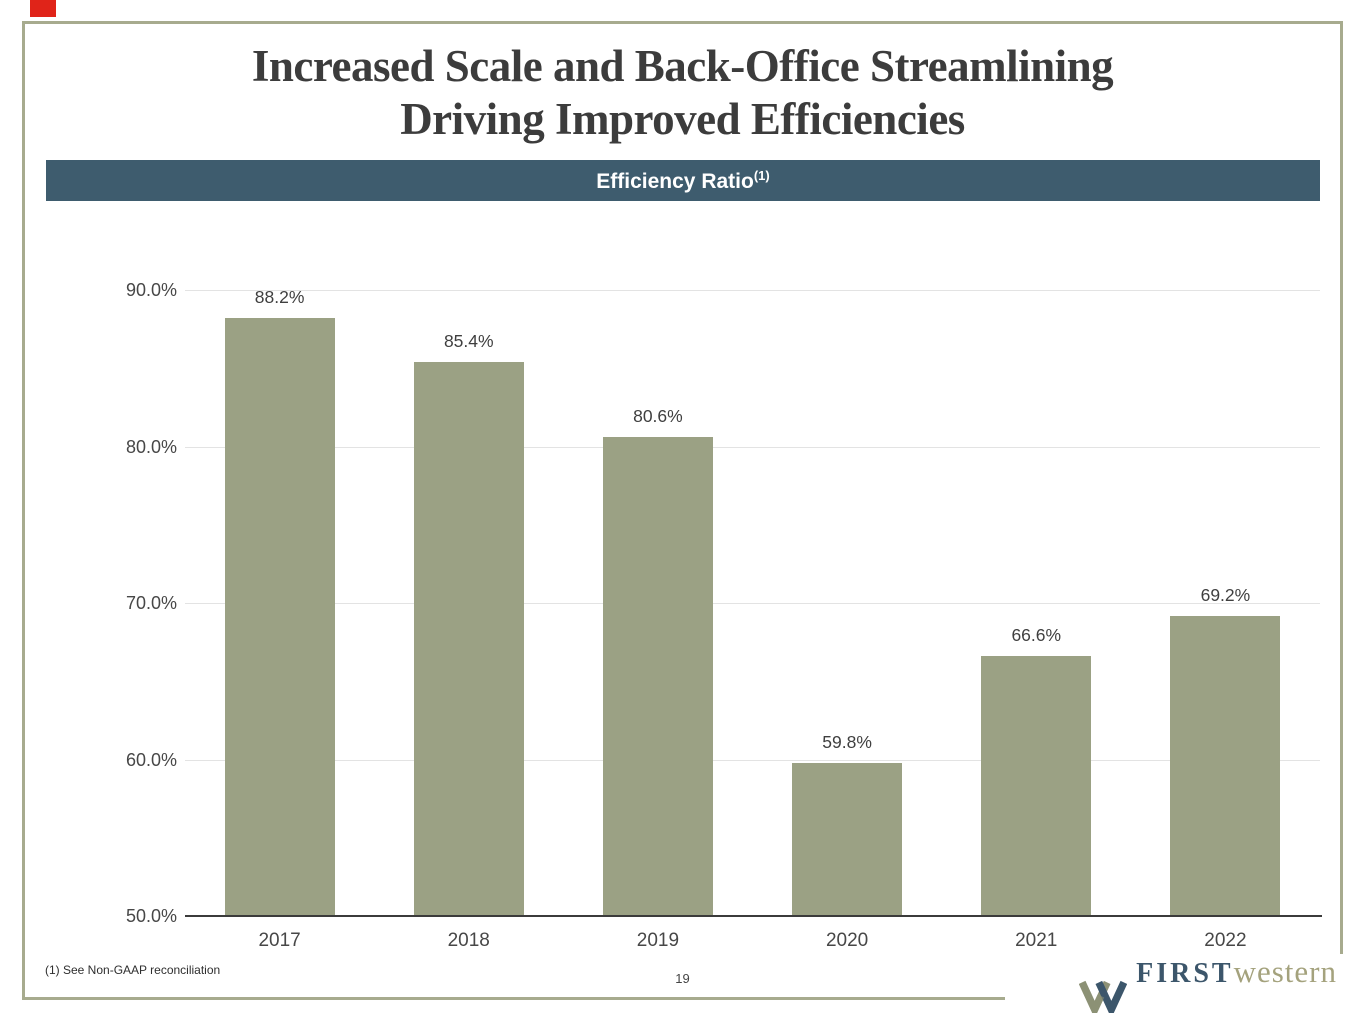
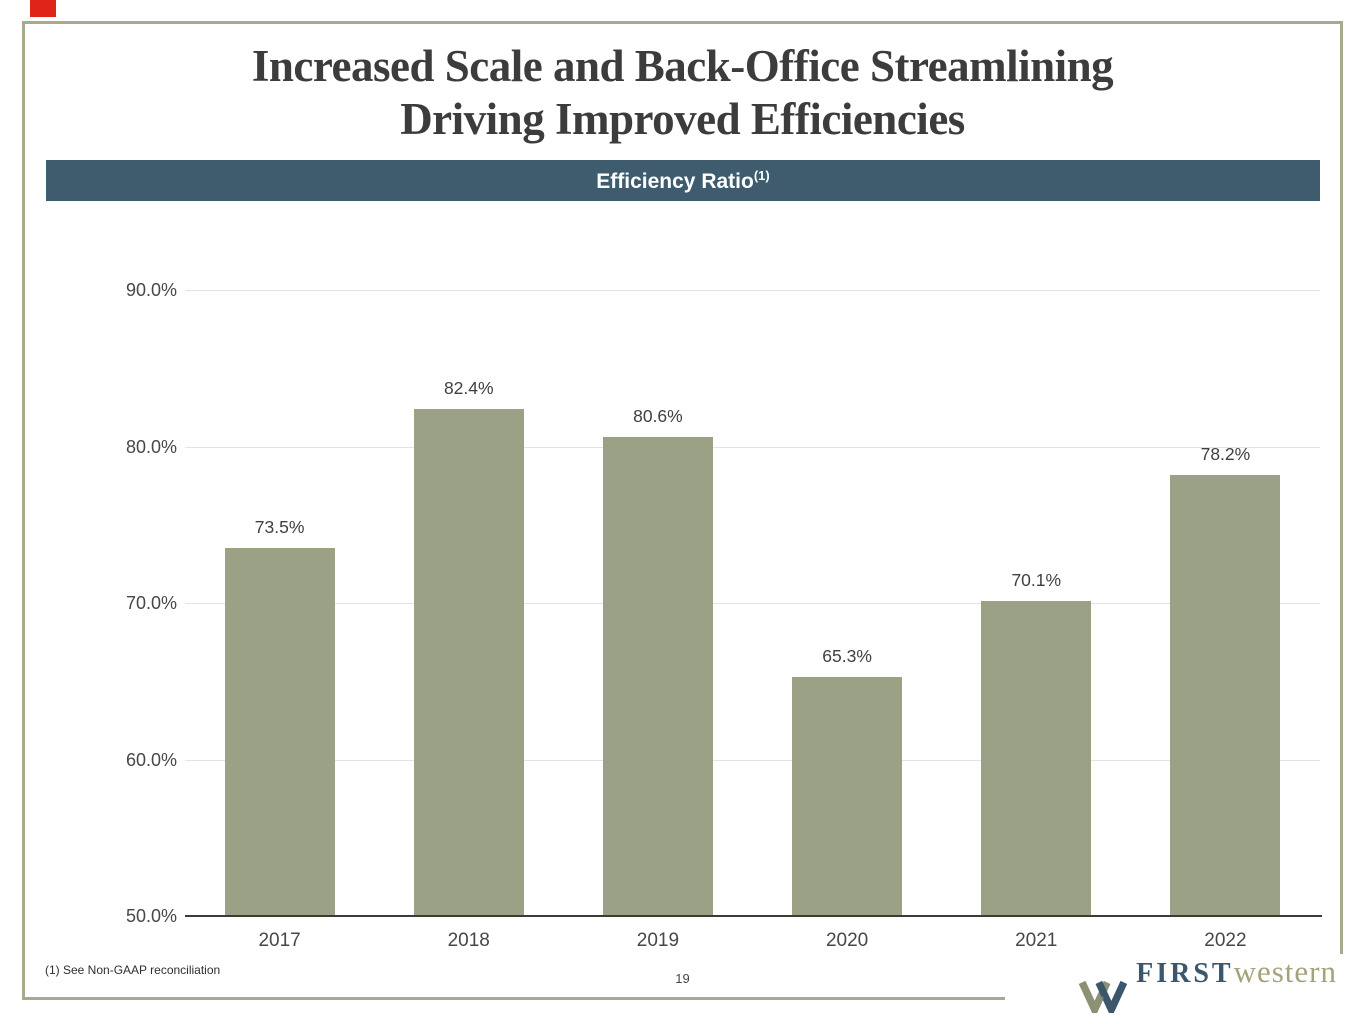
2017: 88.2% -> 73.5%
2018: 85.4% -> 82.4%
2020: 59.8% -> 65.3%
2021: 66.6% -> 70.1%
2022: 69.2% -> 78.2%
